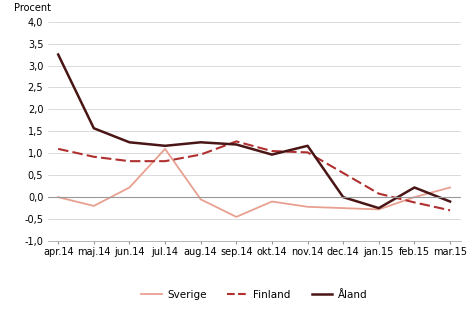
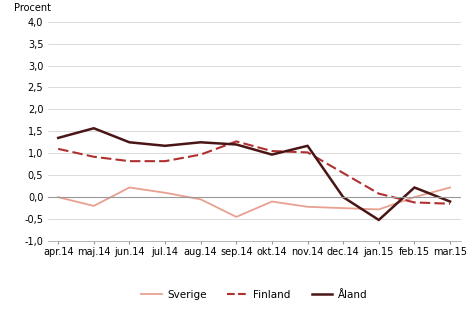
Åland/apr.14: 3,25 -> 1,35
Sverige/jul.14: 1,10 -> 0,10
Åland/jan.15: -0,25 -> -0,52
Finland/mar.15: -0,30 -> -0,15
